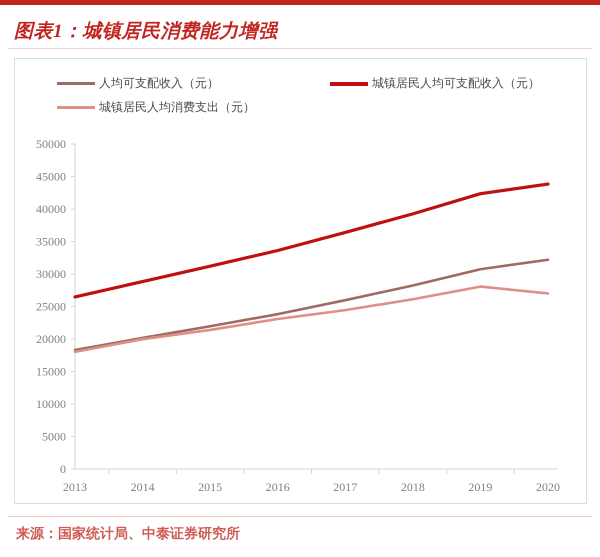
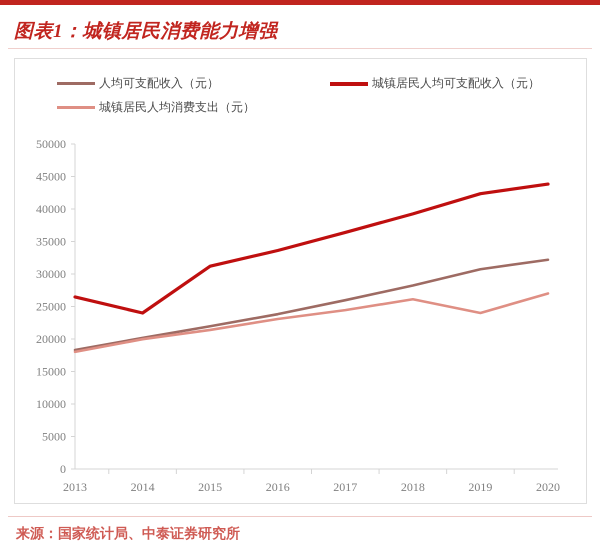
城镇居民人均可支配收入（元）/2014: 29000 -> 24000
城镇居民人均消费支出（元）/2019: 28000 -> 24000
